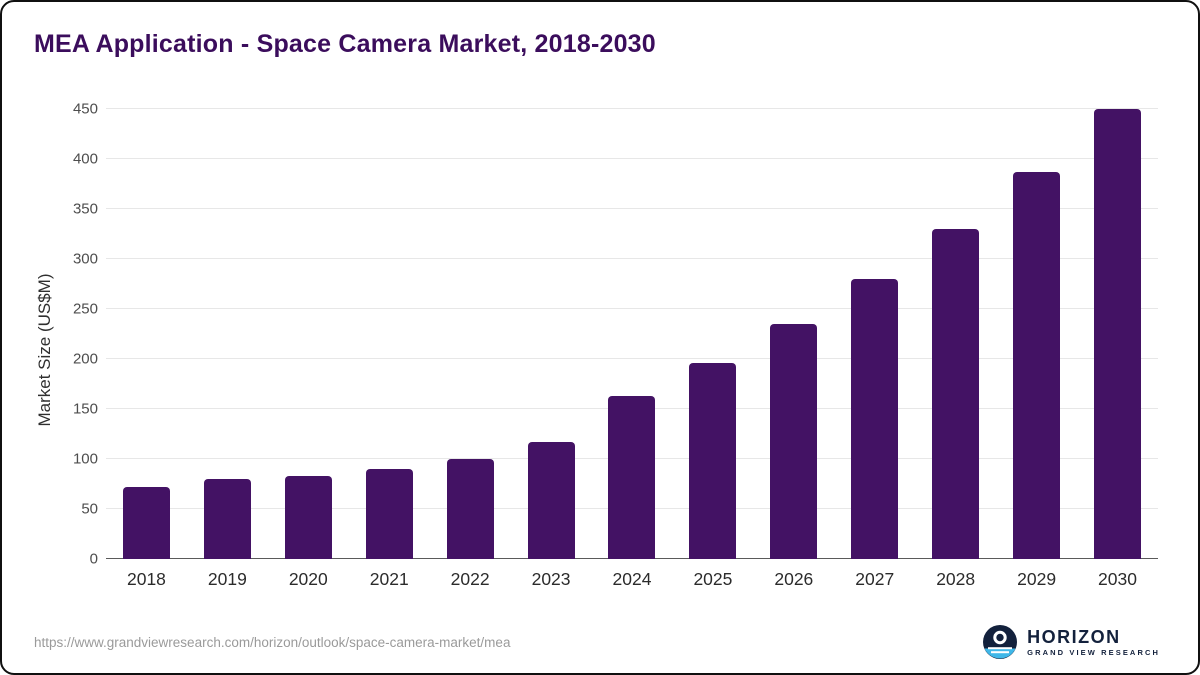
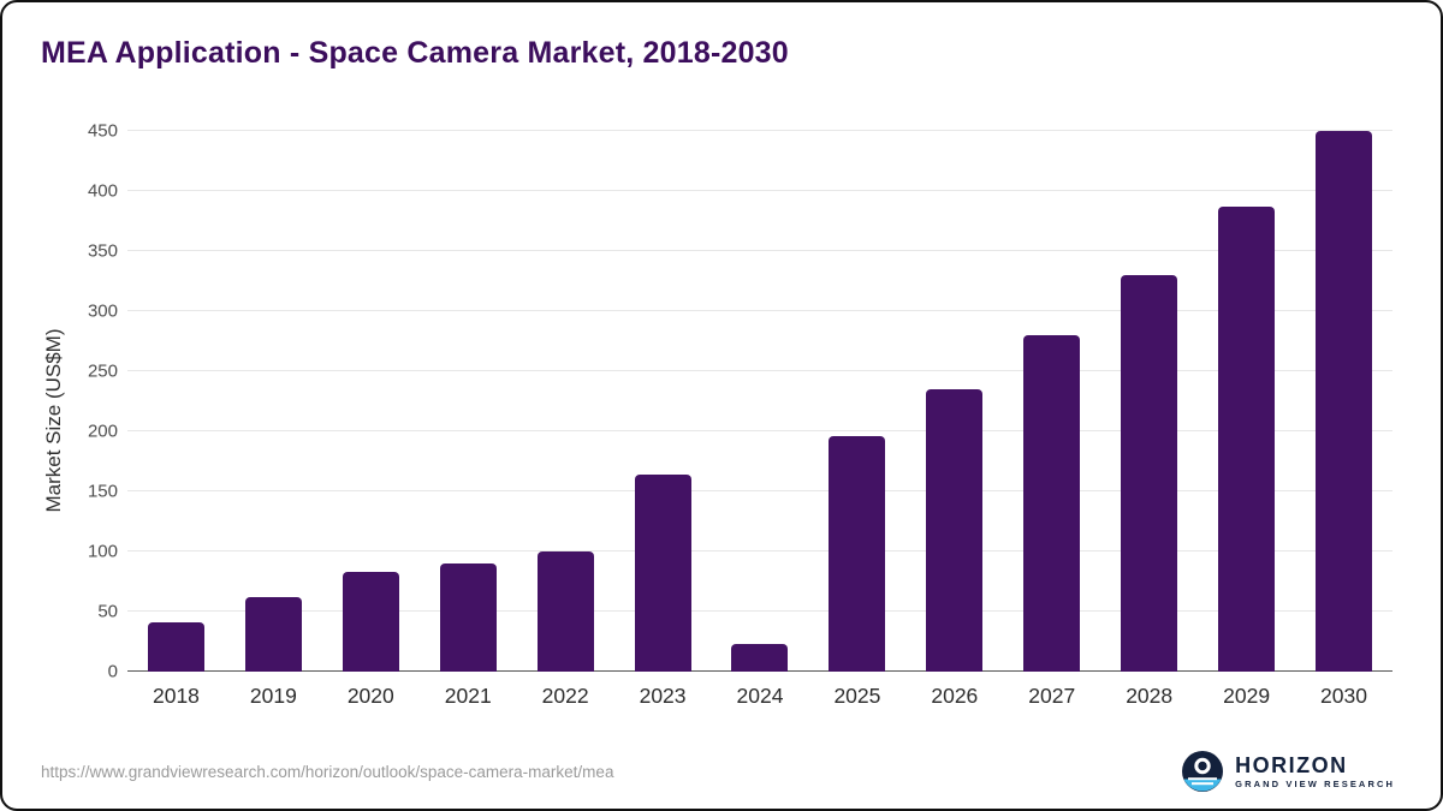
2018: 72 -> 41
2019: 80 -> 62
2023: 117 -> 164
2024: 163 -> 23
